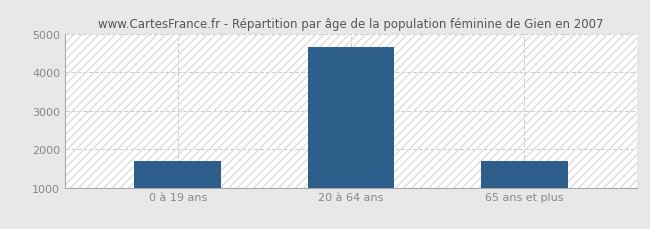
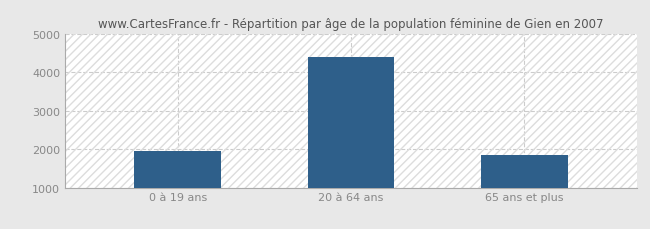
0 à 19 ans: 1700 -> 1950
20 à 64 ans: 4650 -> 4390
65 ans et plus: 1700 -> 1850
